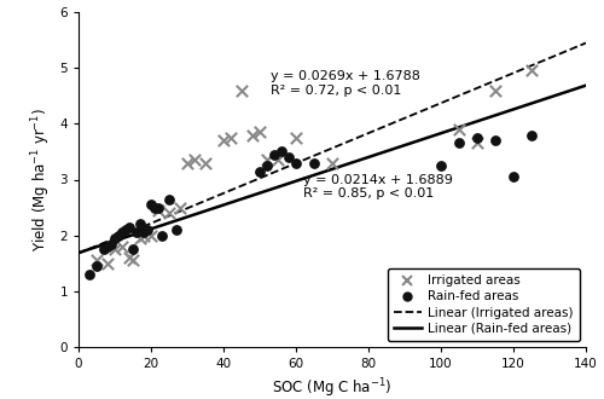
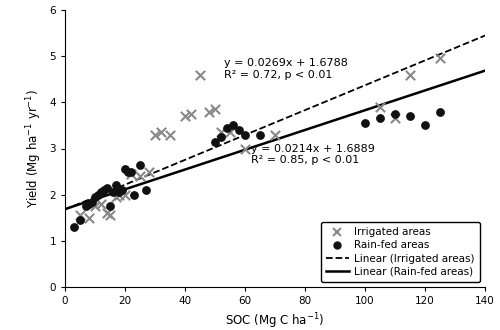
Irrigated areas/60: 3.75 -> 3.00
Rain-fed areas/100: 3.25 -> 3.55
Rain-fed areas/120: 3.05 -> 3.50
